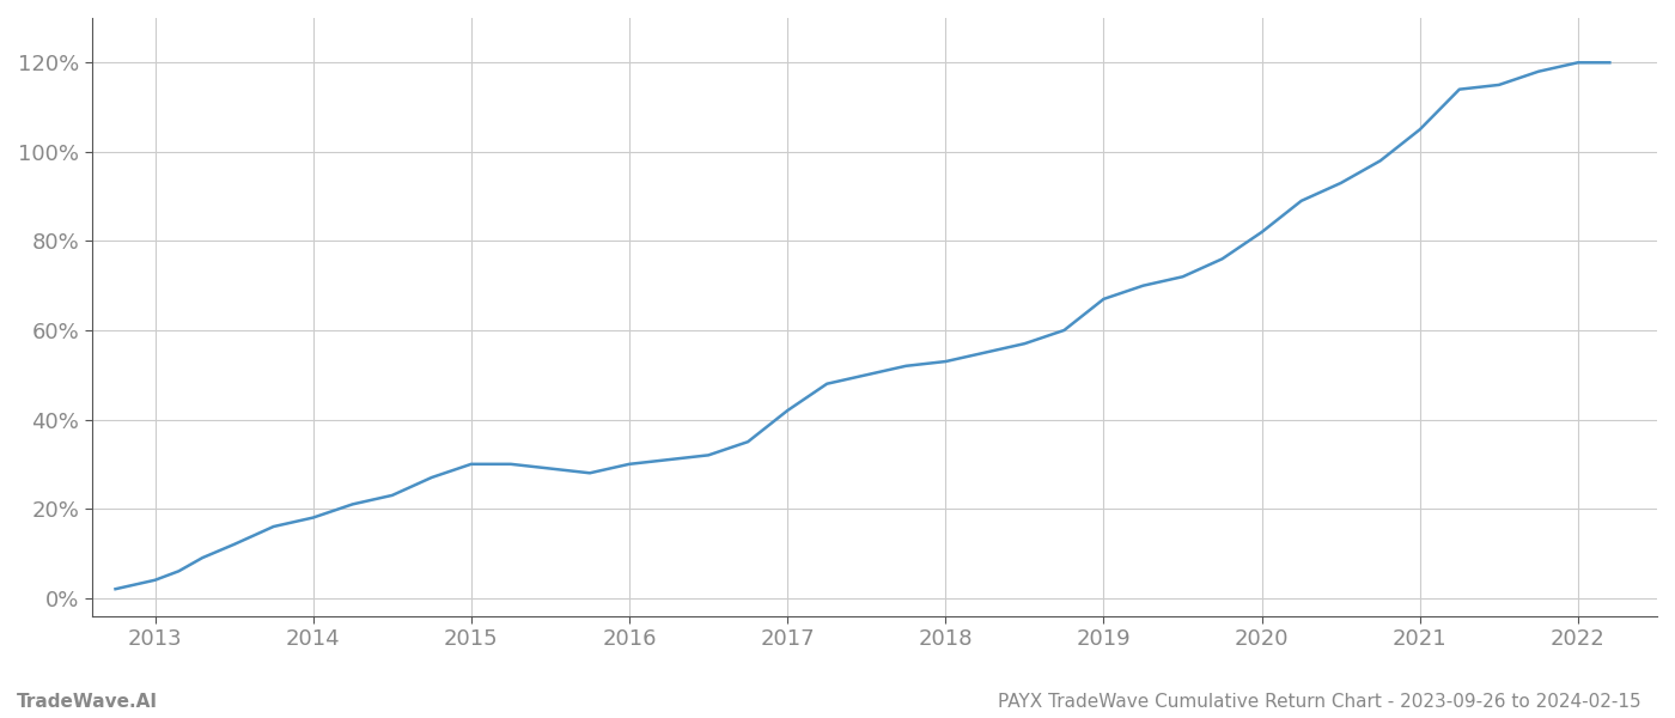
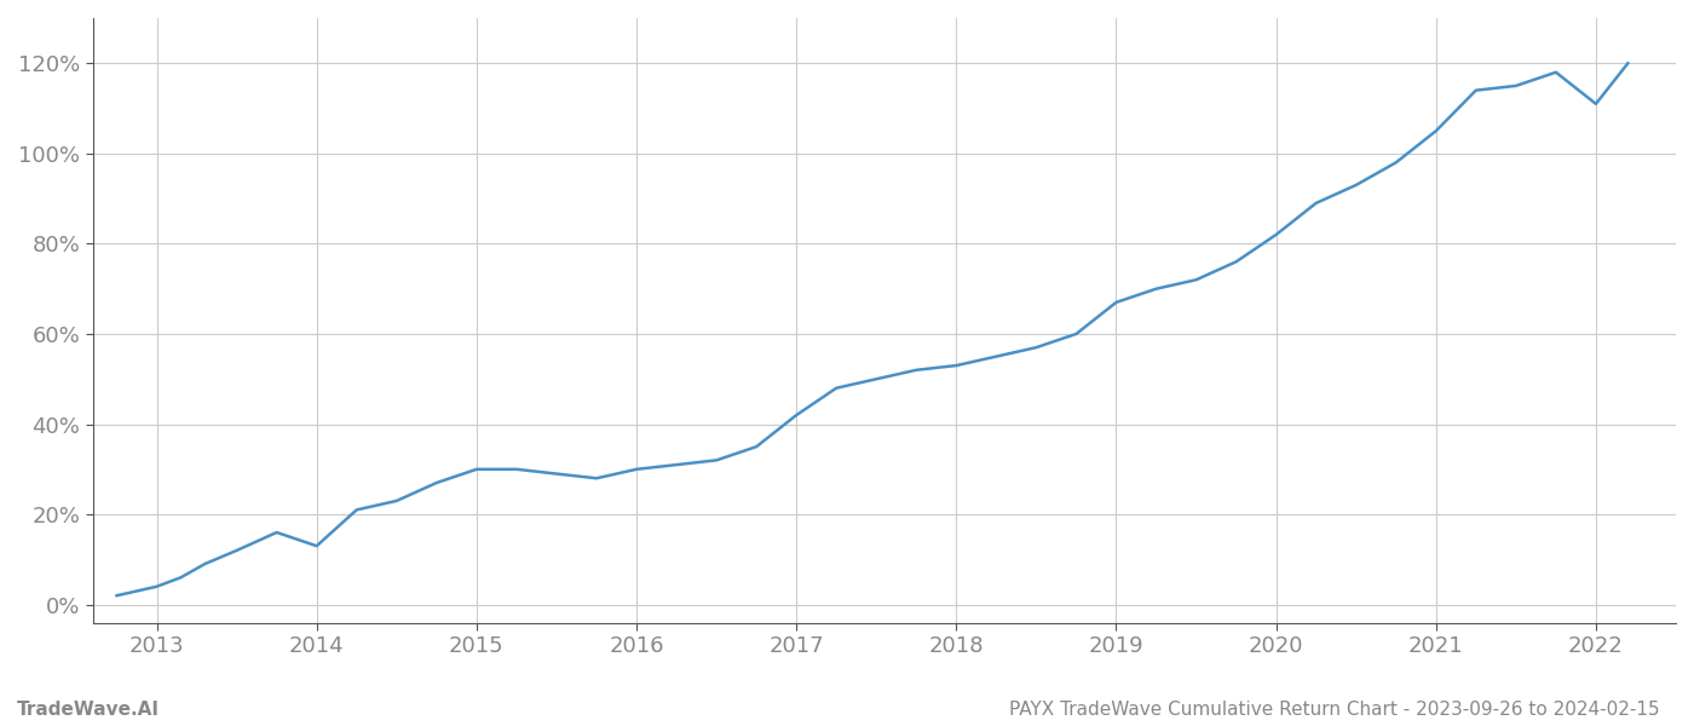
2014: 18% -> 13%
2022: 120% -> 111%
